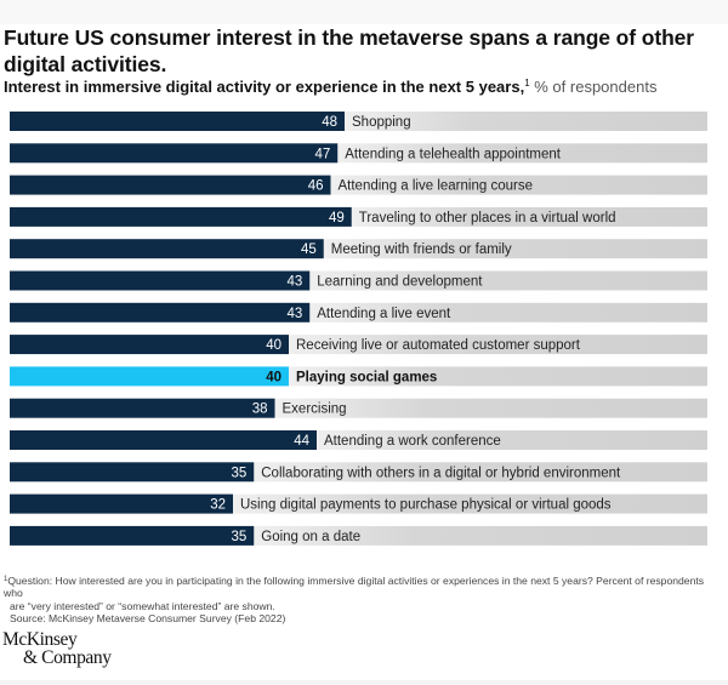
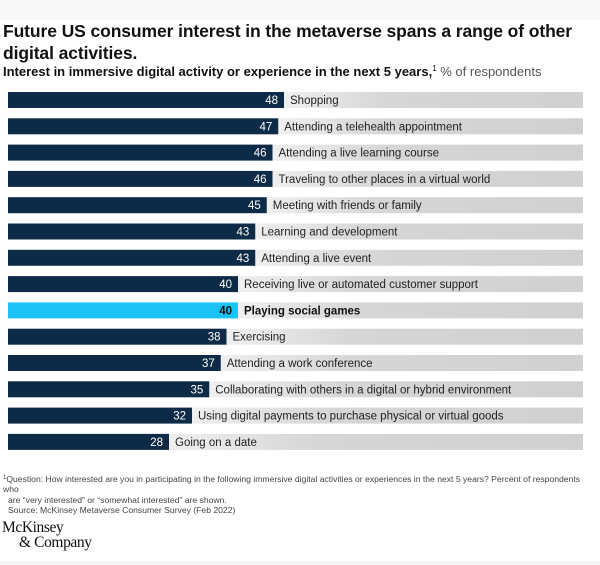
Traveling to other places in a virtual world: 49 -> 46
Attending a work conference: 44 -> 37
Going on a date: 35 -> 28
